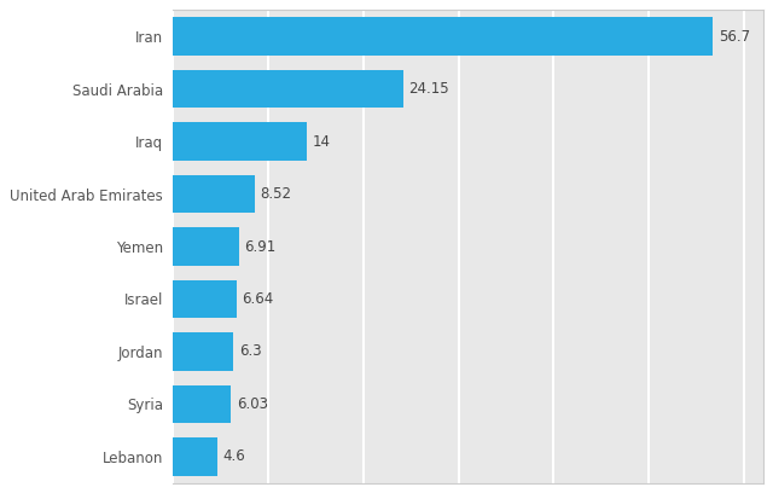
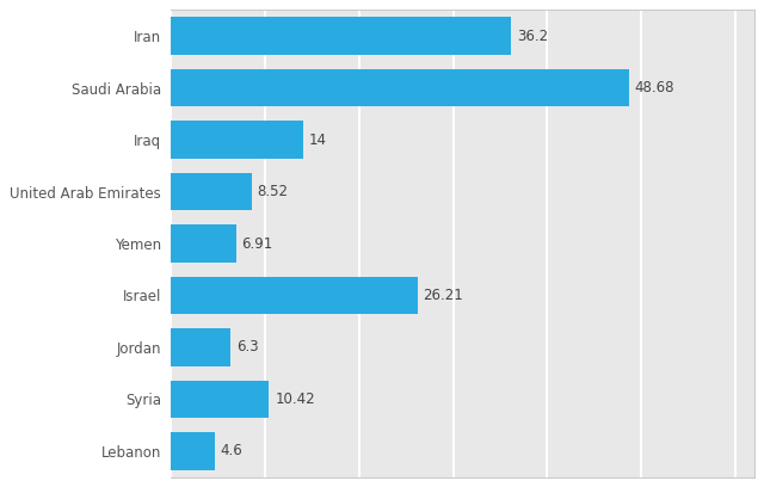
Iran: 56.7 -> 36.2
Saudi Arabia: 24.15 -> 48.68
Israel: 6.64 -> 26.21
Syria: 6.03 -> 10.42
